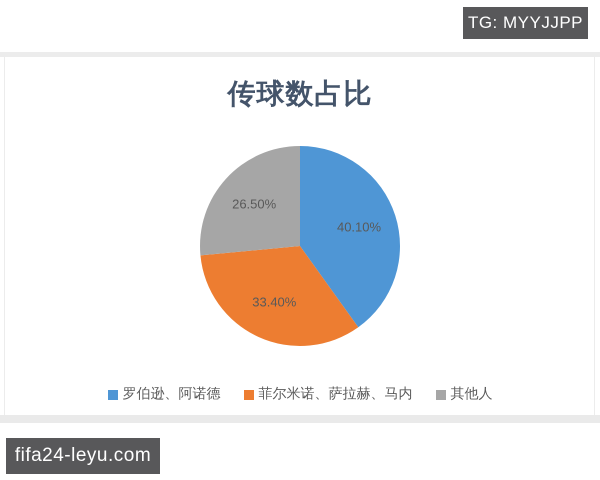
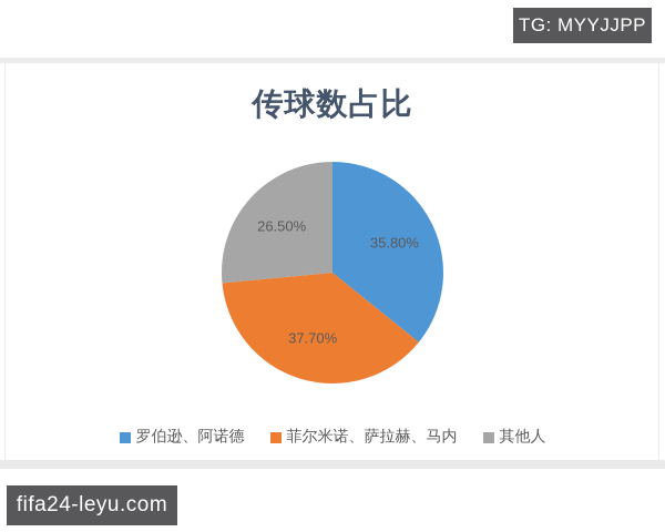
罗伯逊、阿诺德: 40.10% -> 35.80%
菲尔米诺、萨拉赫、马内: 33.40% -> 37.70%
